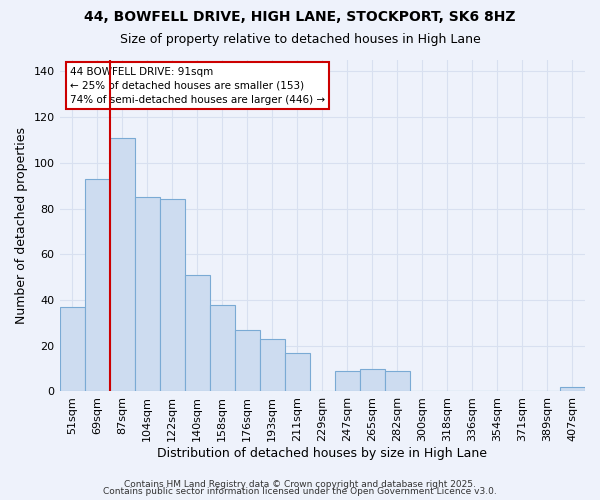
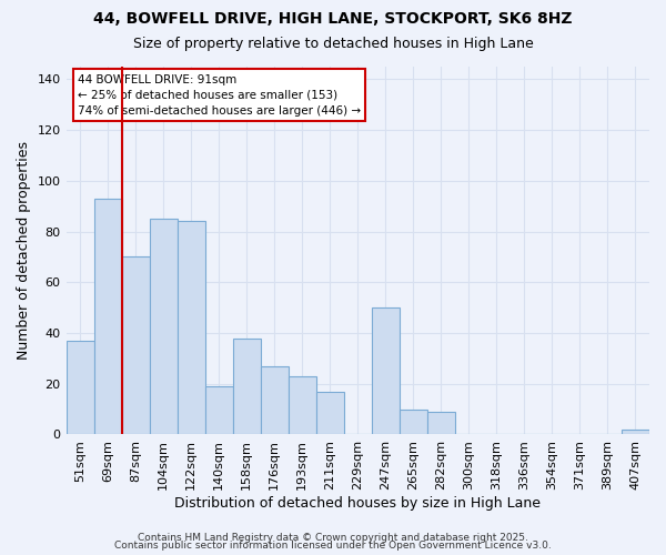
87sqm: 111 -> 70
140sqm: 51 -> 19
247sqm: 9 -> 50
